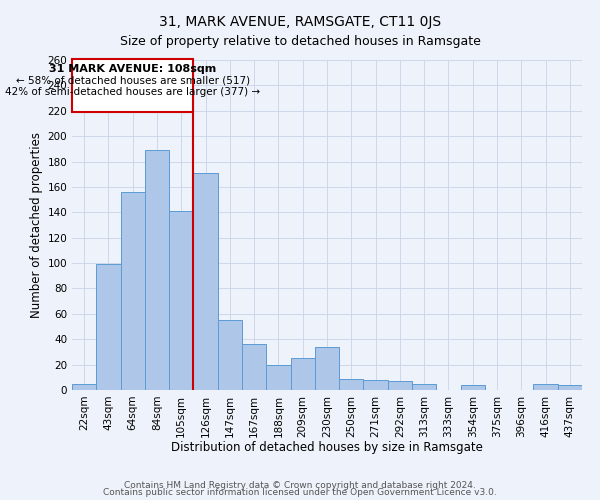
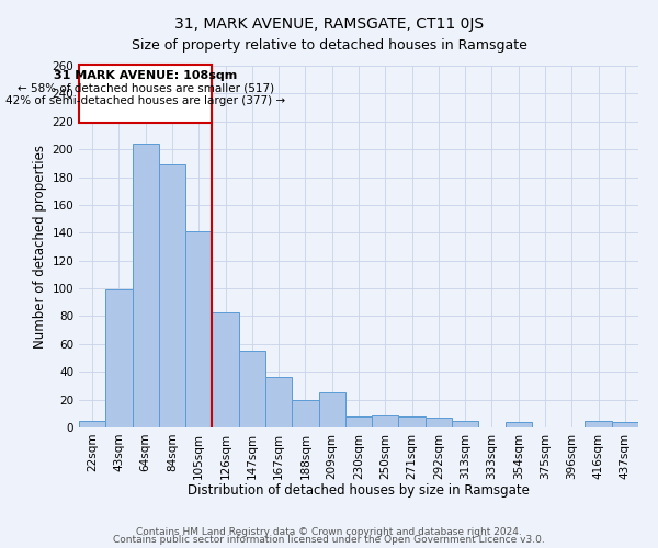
64sqm: 156 -> 204
126sqm: 171 -> 83
230sqm: 34 -> 8
